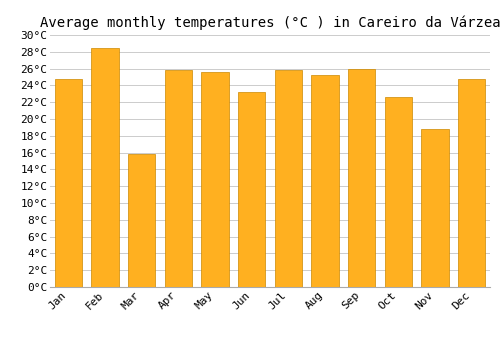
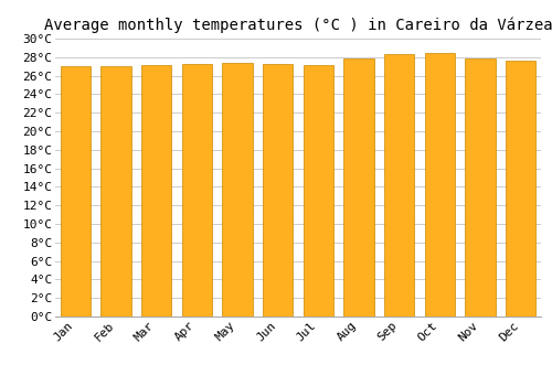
Jan: 24.8°C -> 27.0°C
Feb: 28.4°C -> 27.0°C
Mar: 15.8°C -> 27.2°C
Apr: 25.8°C -> 27.3°C
May: 25.6°C -> 27.4°C
Jun: 23.2°C -> 27.3°C
Jul: 25.8°C -> 27.1°C
Aug: 25.2°C -> 27.9°C
Sep: 26.0°C -> 28.3°C
Oct: 22.6°C -> 28.4°C
Nov: 18.8°C -> 27.9°C
Dec: 24.8°C -> 27.6°C
